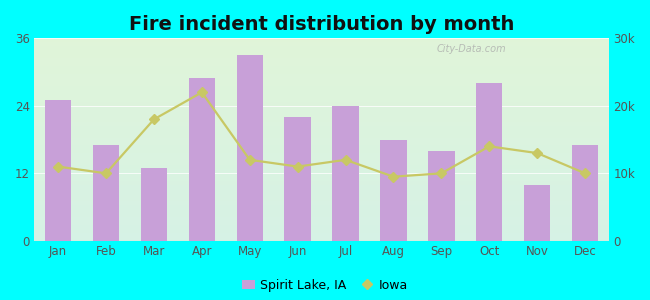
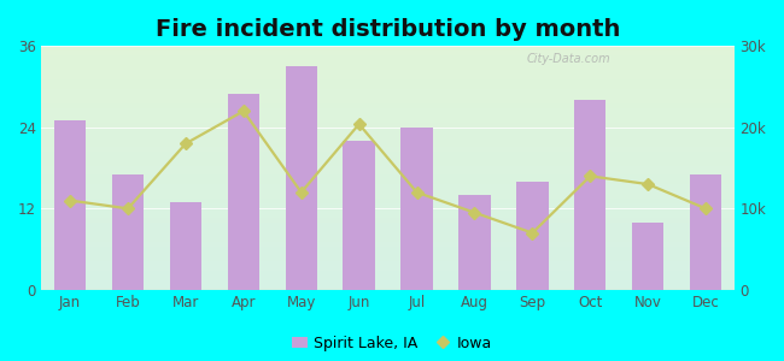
Iowa/Jun: 11.0k -> 20.4k
Spirit Lake, IA/Aug: 18 -> 14
Iowa/Sep: 10.0k -> 7.0k
